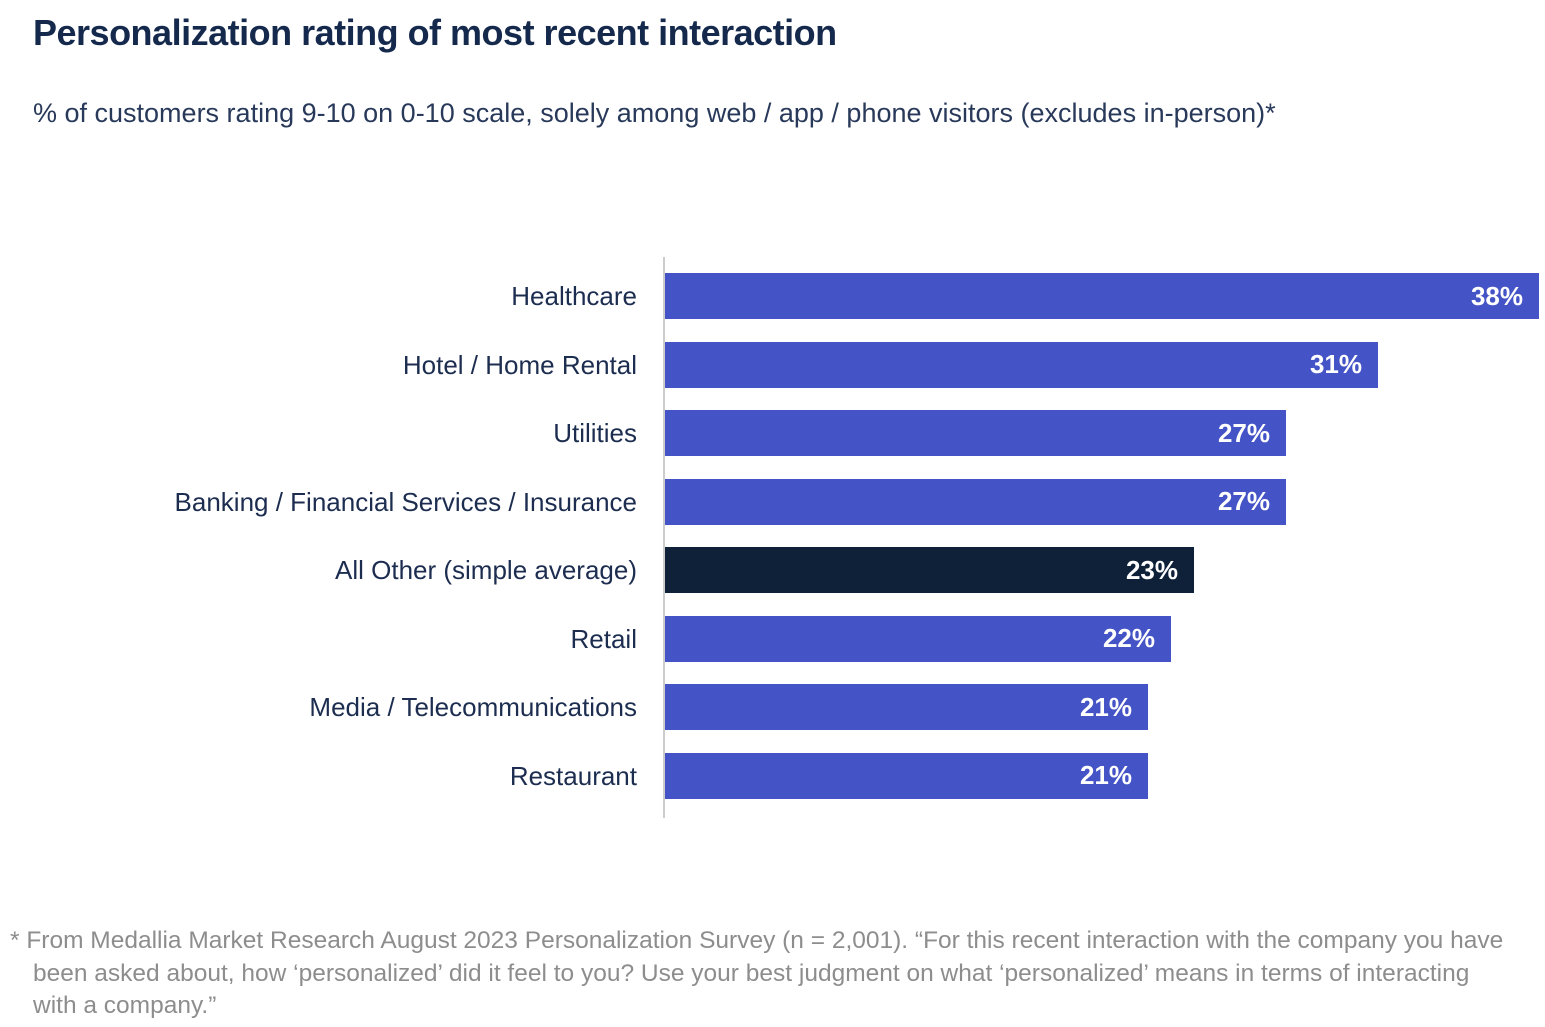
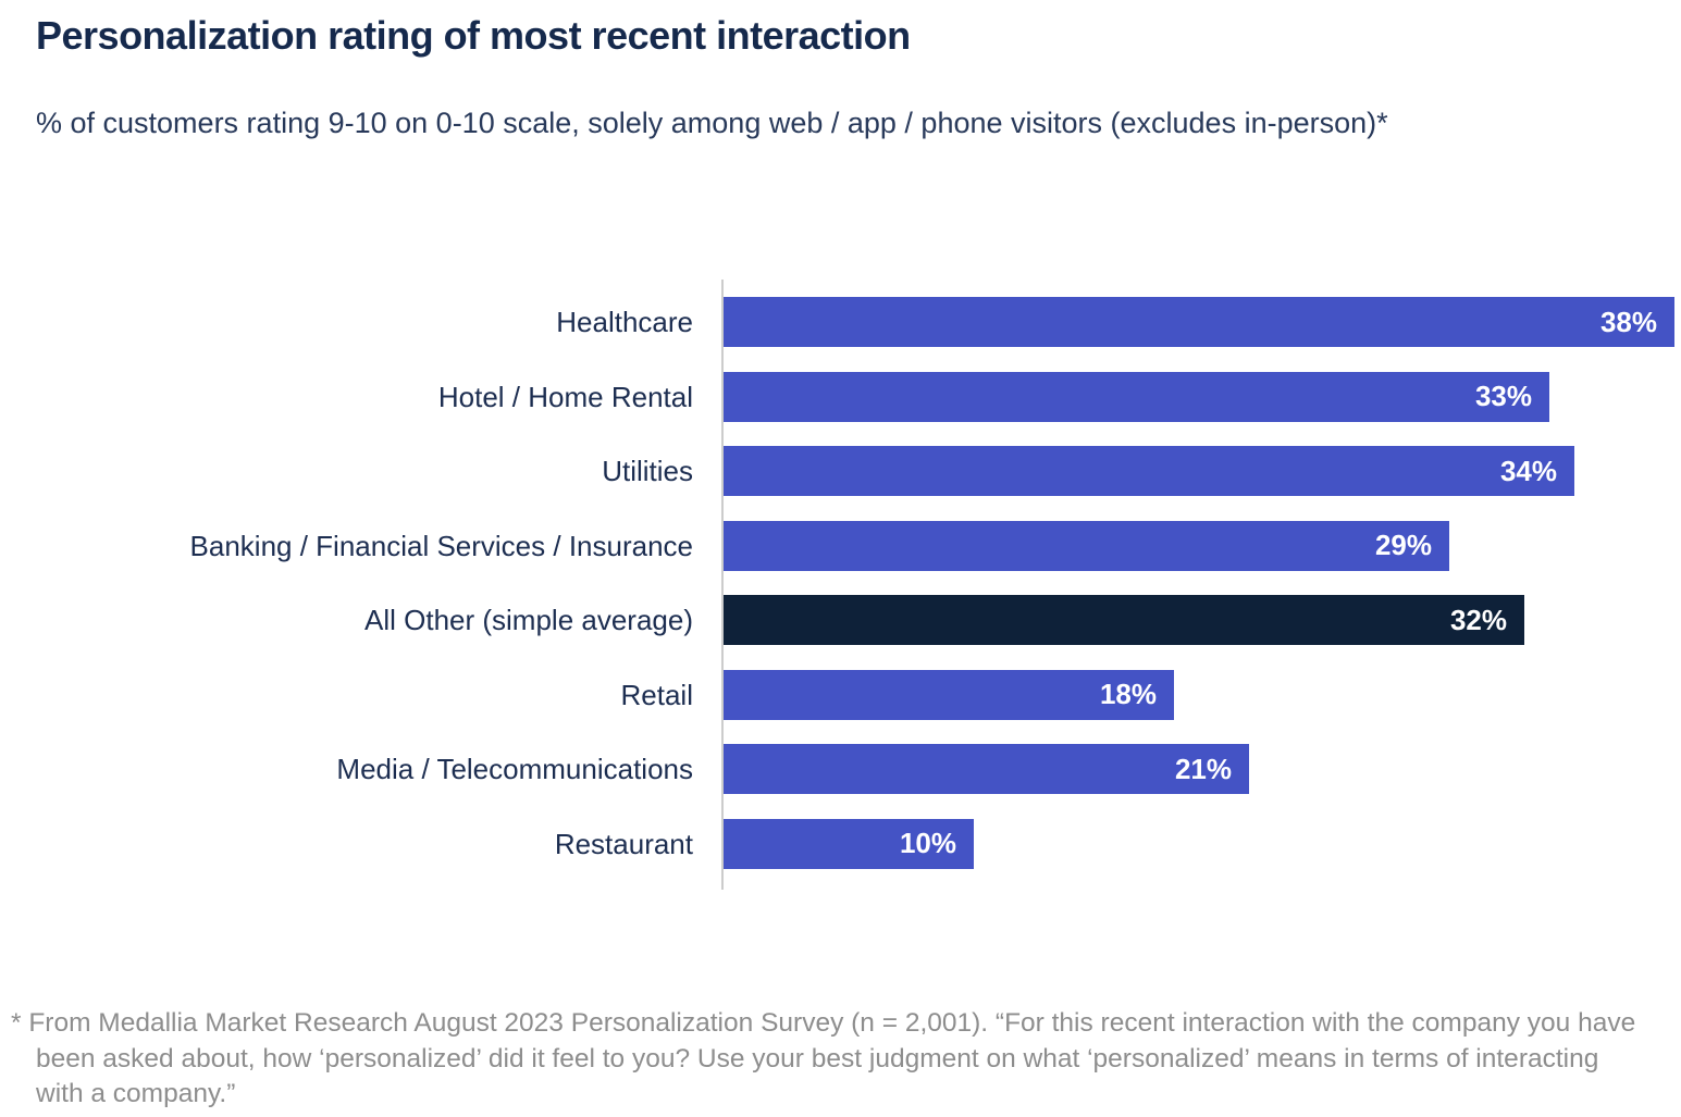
Hotel / Home Rental: 31% -> 33%
Utilities: 27% -> 34%
Banking / Financial Services / Insurance: 27% -> 29%
All Other (simple average): 23% -> 32%
Retail: 22% -> 18%
Restaurant: 21% -> 10%
